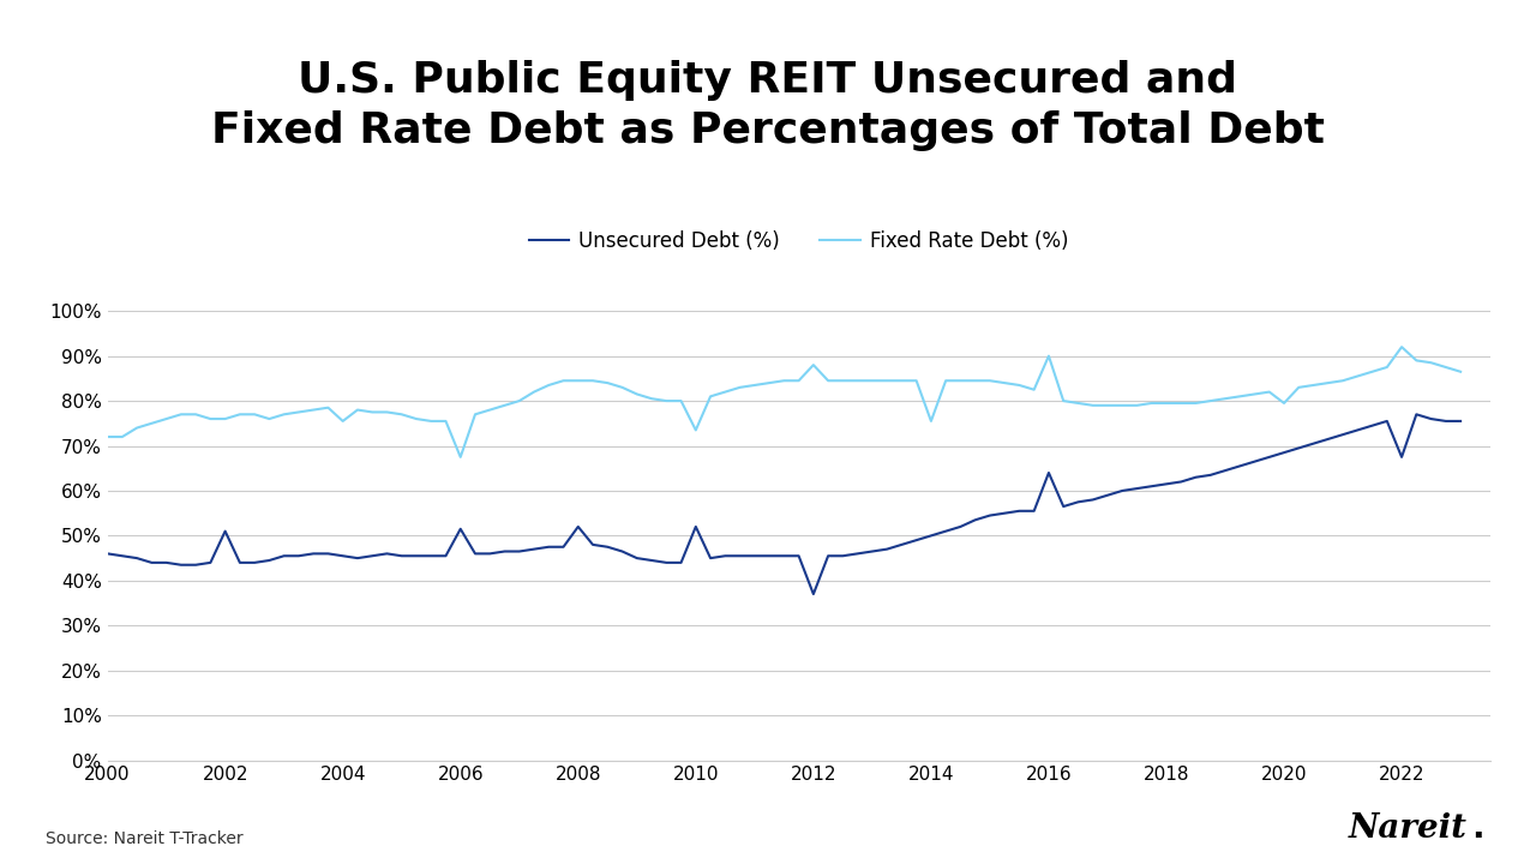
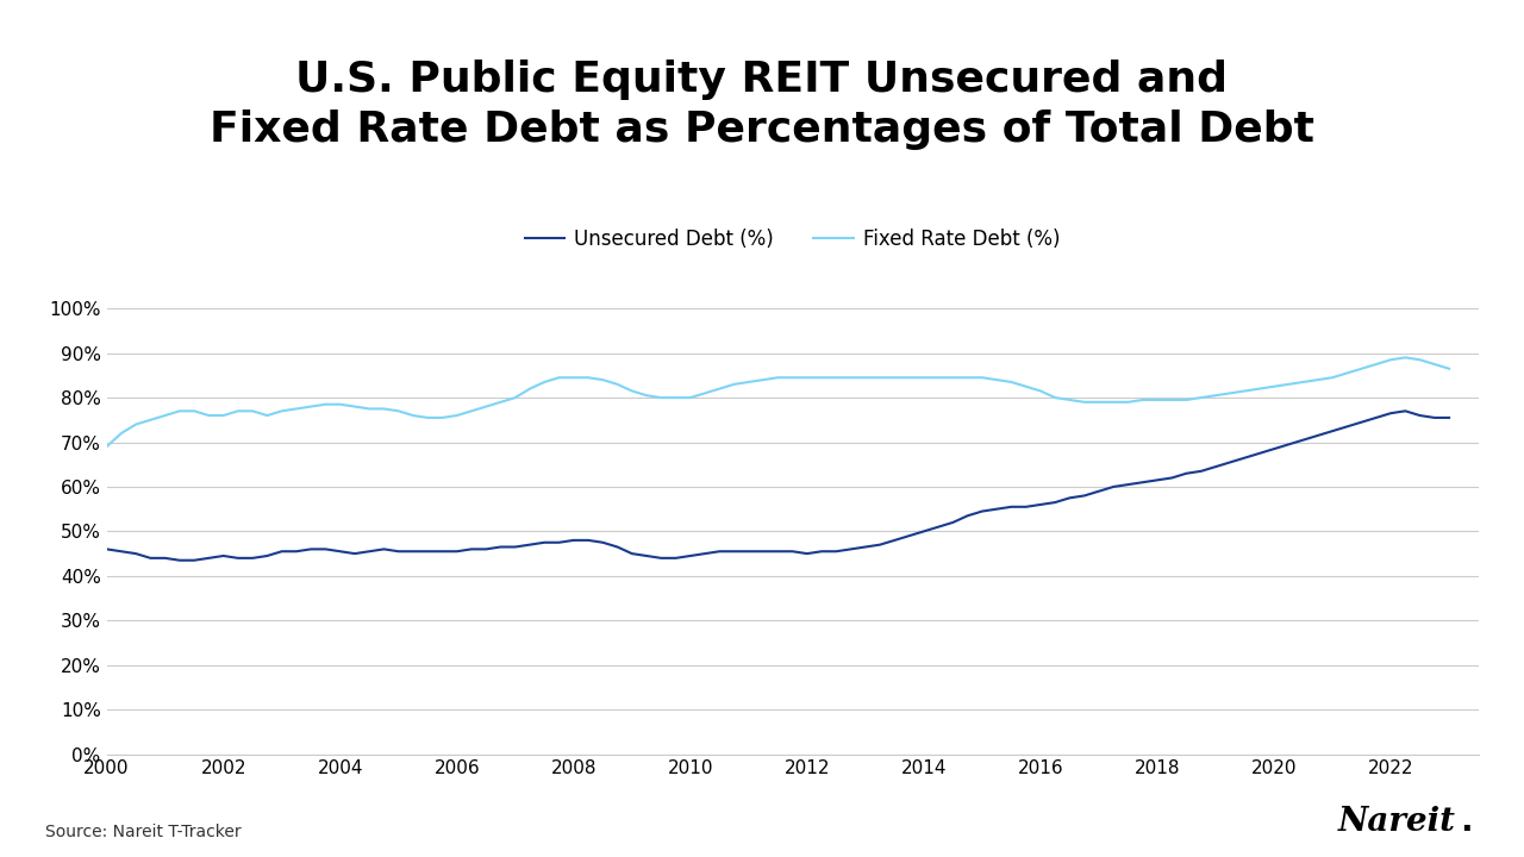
Fixed Rate Debt (%)/2000: 72.0% -> 69.0%
Unsecured Debt (%)/2002: 51.0% -> 44.5%
Fixed Rate Debt (%)/2004: 75.5% -> 78.5%
Unsecured Debt (%)/2006: 51.5% -> 45.5%
Fixed Rate Debt (%)/2006: 67.5% -> 76.0%
Unsecured Debt (%)/2008: 52.0% -> 48.0%
Unsecured Debt (%)/2010: 52.0% -> 44.5%
Fixed Rate Debt (%)/2010: 73.5% -> 80.0%
Unsecured Debt (%)/2012: 37.0% -> 45.0%
Fixed Rate Debt (%)/2012: 88.0% -> 84.5%
Fixed Rate Debt (%)/2014: 75.5% -> 84.5%
Unsecured Debt (%)/2016: 64.0% -> 56.0%
Fixed Rate Debt (%)/2016: 90.0% -> 81.5%
Fixed Rate Debt (%)/2020: 79.5% -> 82.5%
Unsecured Debt (%)/2022: 67.5% -> 76.5%
Fixed Rate Debt (%)/2022: 92.0% -> 88.5%
